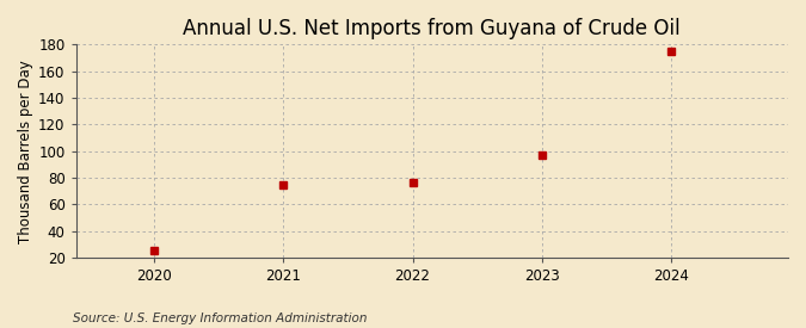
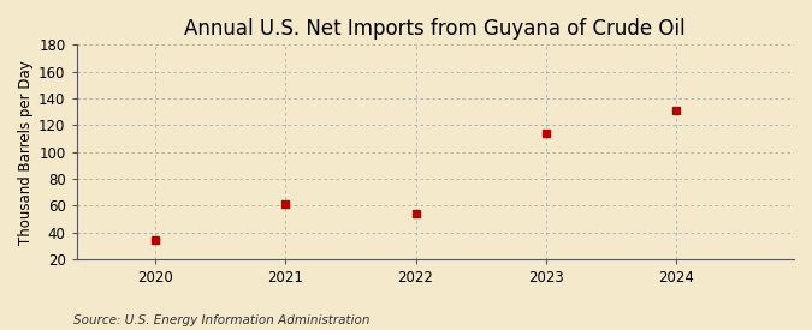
2020: 25 -> 34
2021: 75 -> 61
2022: 76 -> 54
2023: 97 -> 114
2024: 175 -> 131
